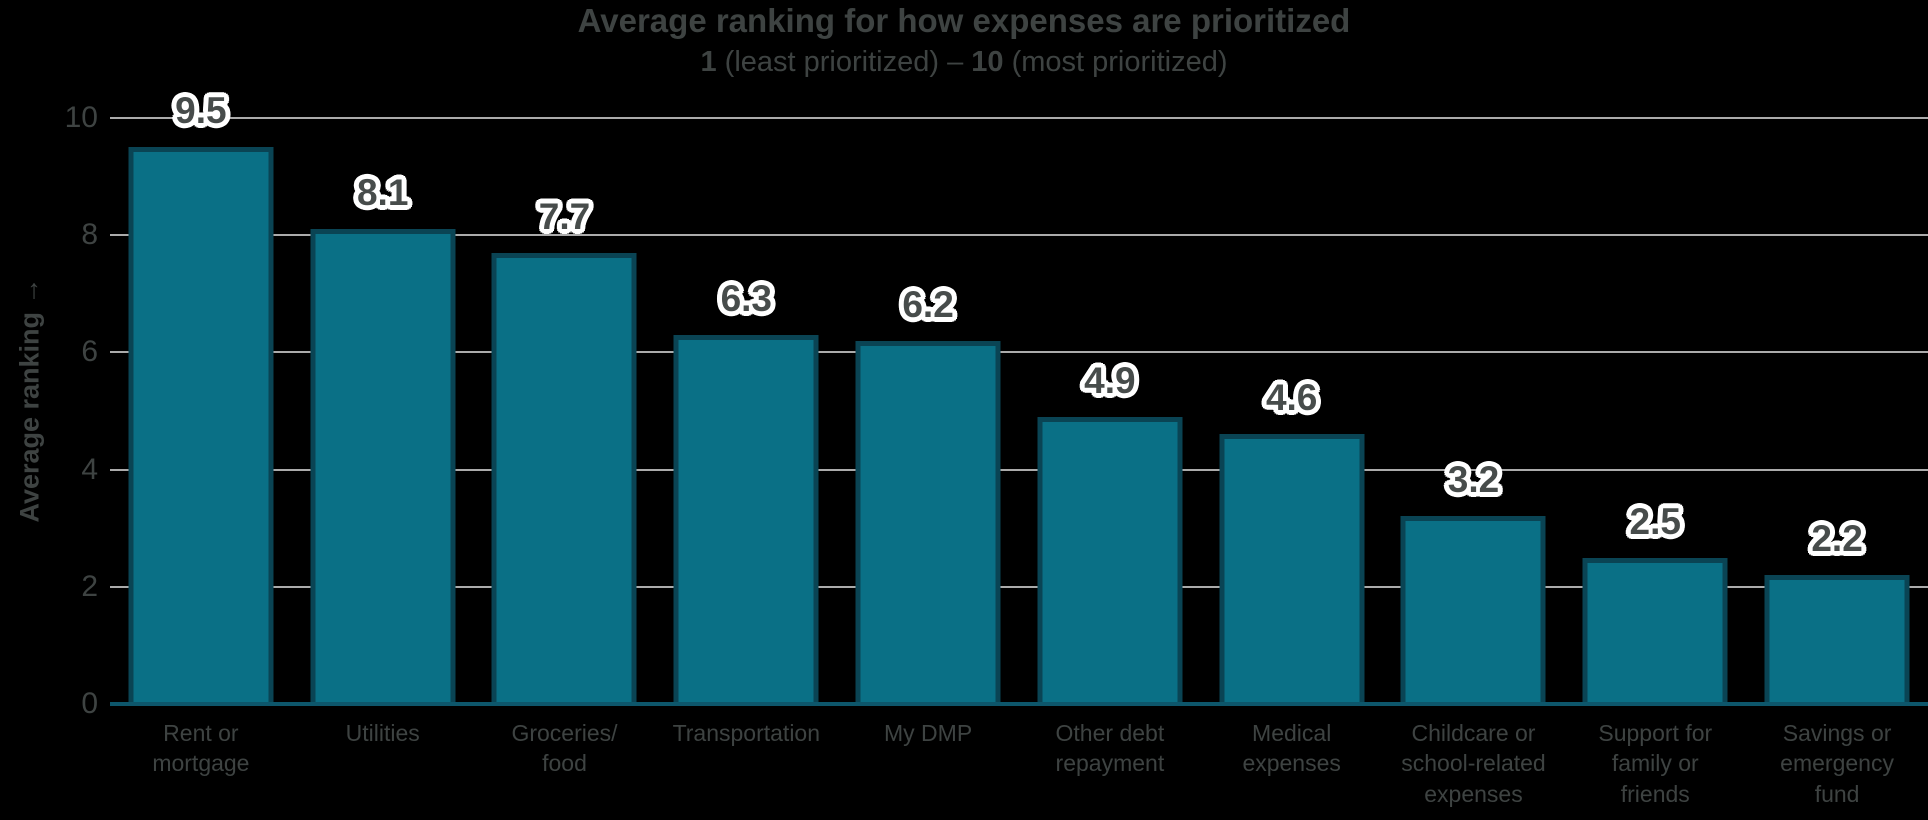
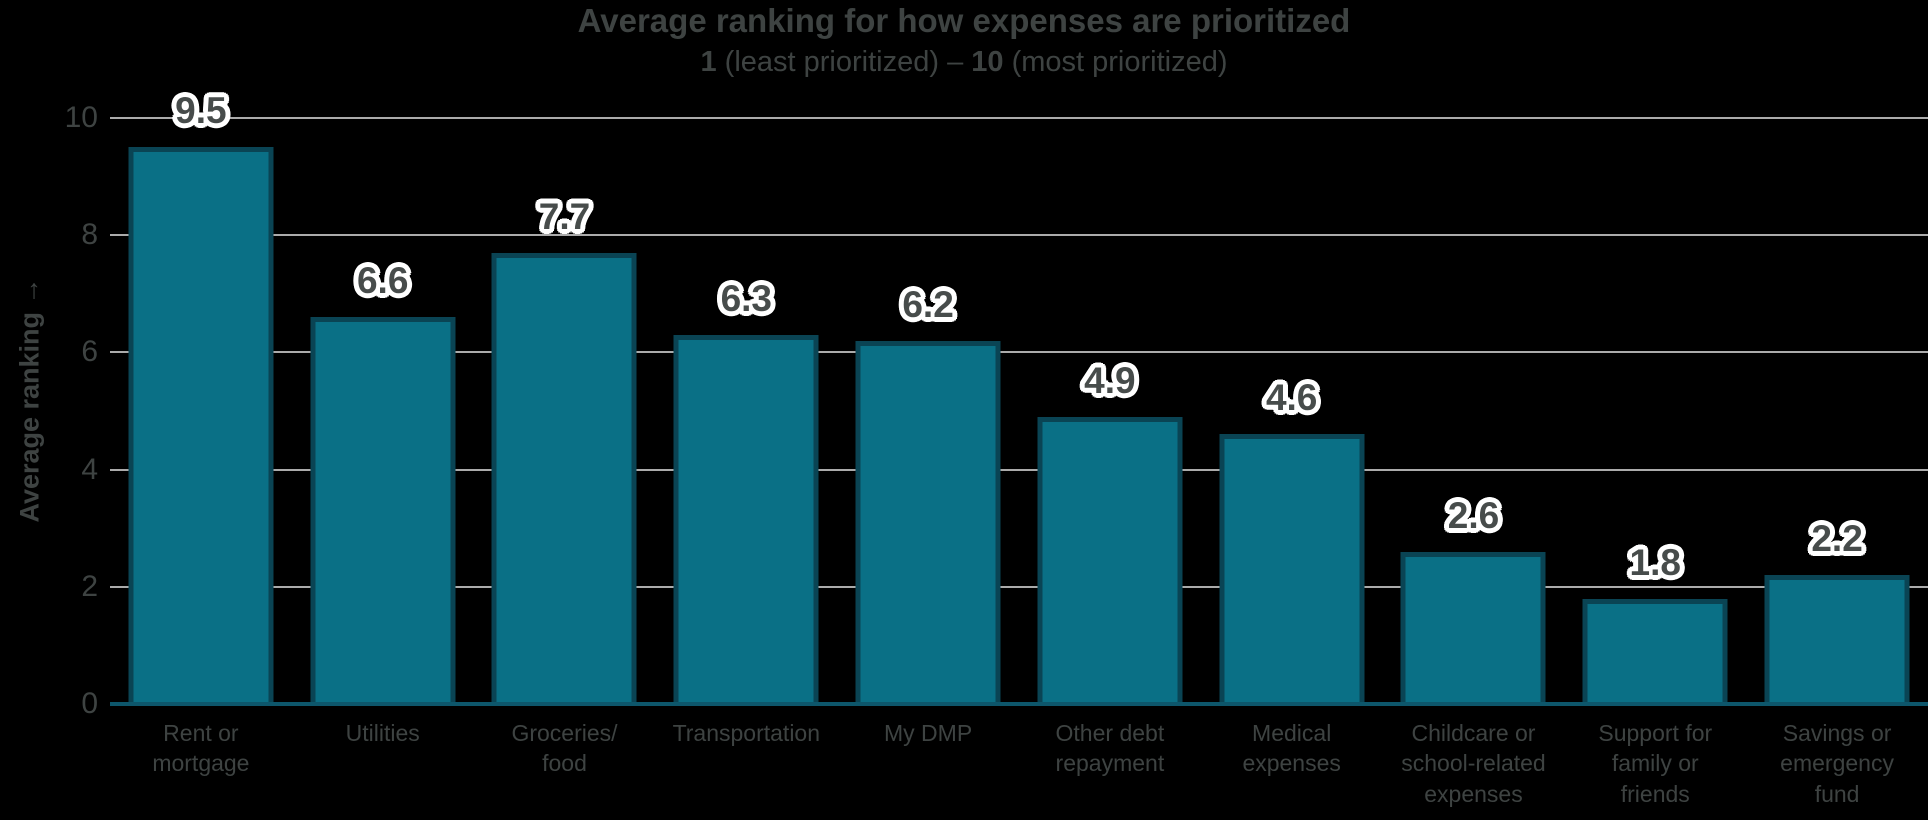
Utilities: 8.1 -> 6.6
Childcare or school-related expenses: 3.2 -> 2.6
Support for family or friends: 2.5 -> 1.8
